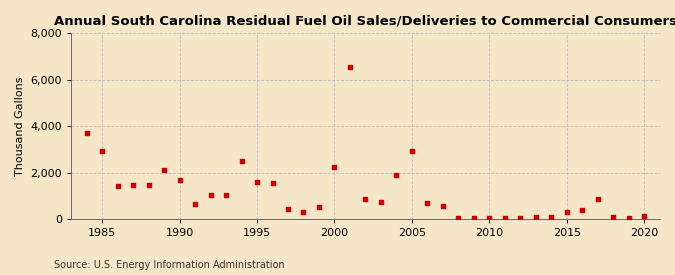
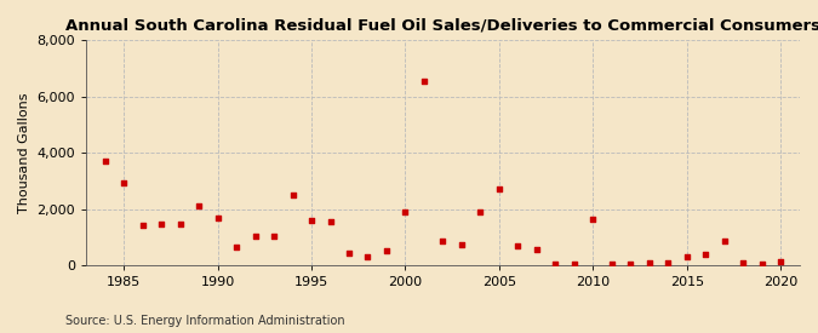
2000: 2,250 -> 1,900
2005: 2,950 -> 2,700
2010: 60 -> 1,650
